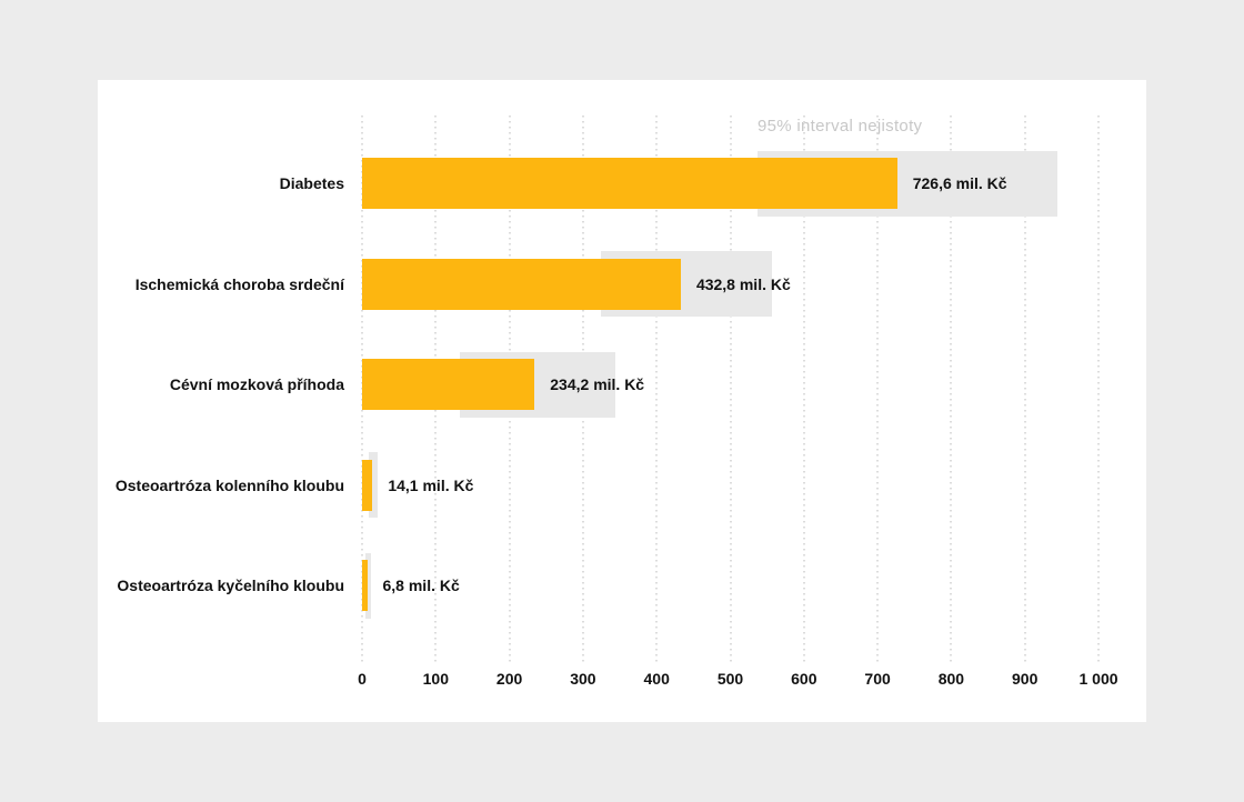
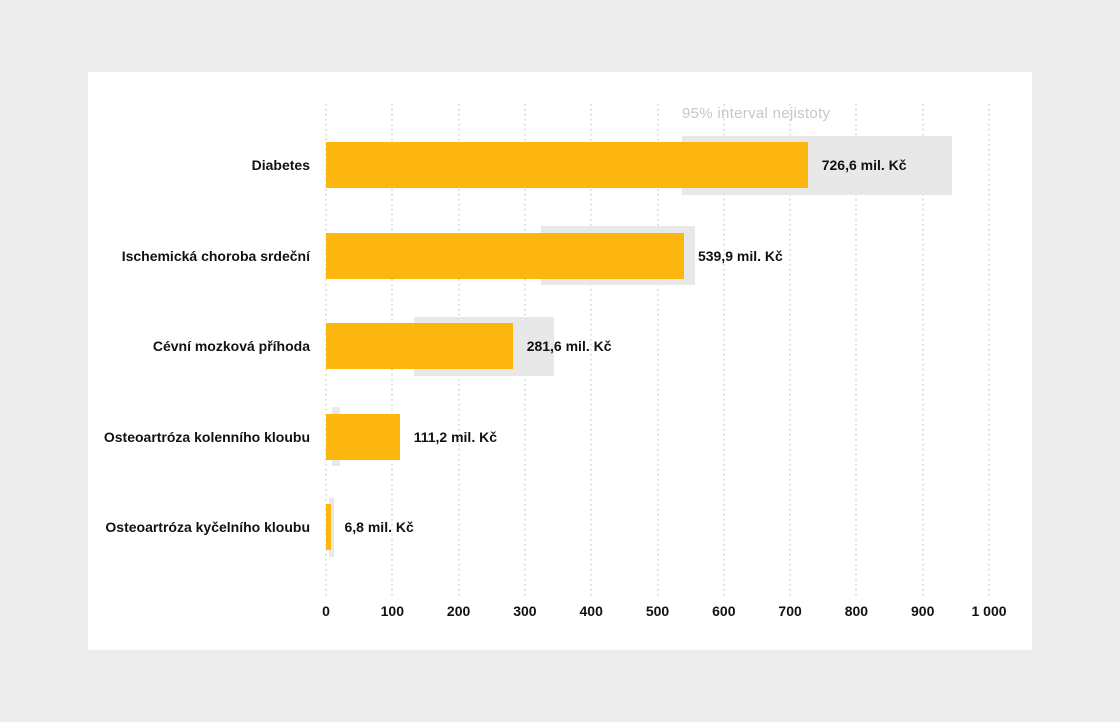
Ischemická choroba srdeční: 432,8 -> 539,9
Cévní mozková příhoda: 234,2 -> 281,6
Osteoartróza kolenního kloubu: 14,1 -> 111,2
